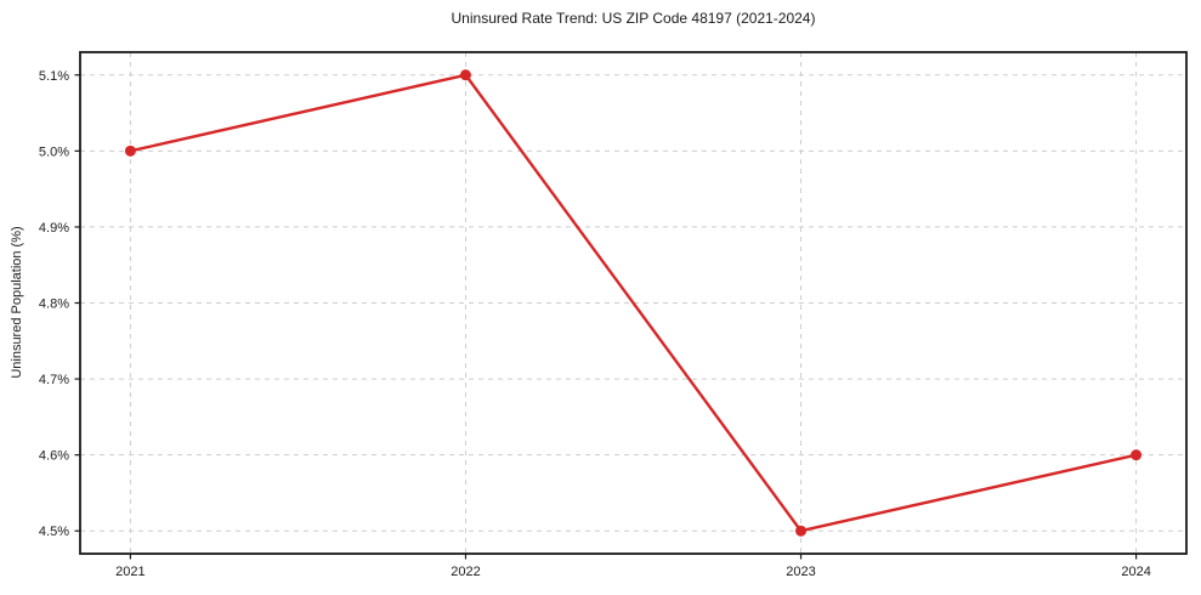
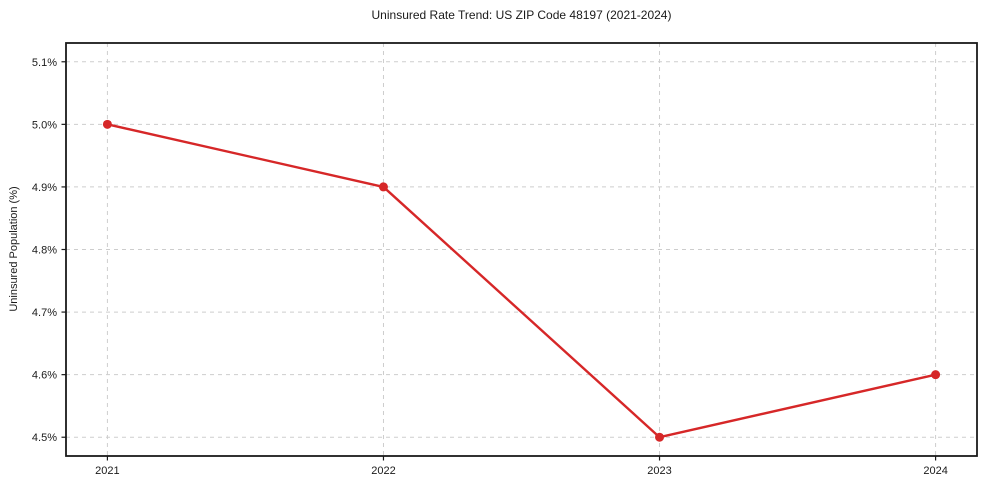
2022: 5.1% -> 4.9%
